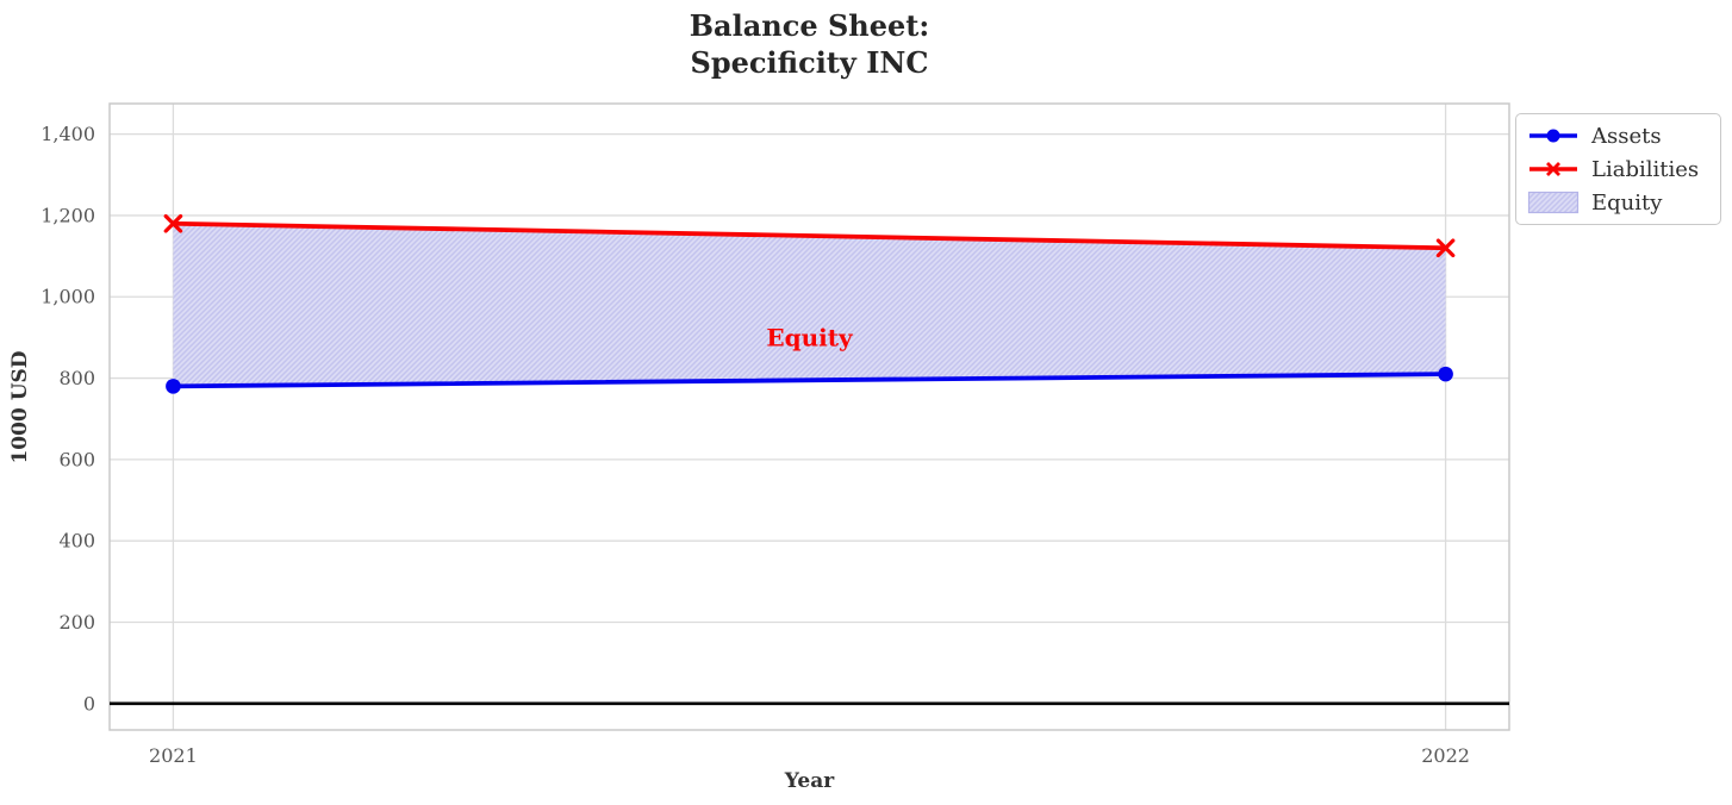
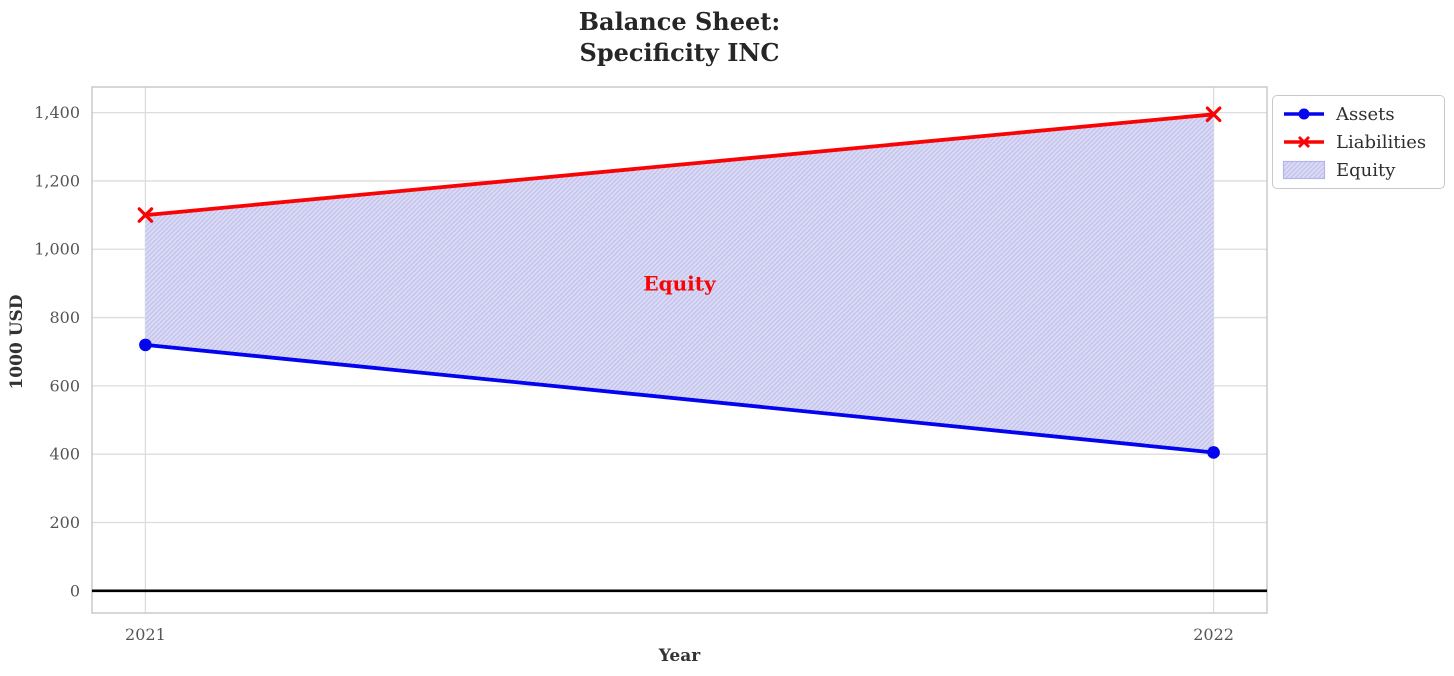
Assets/2021: 780 -> 720
Liabilities/2021: 1180 -> 1100
Assets/2022: 810 -> 400
Liabilities/2022: 1120 -> 1400
